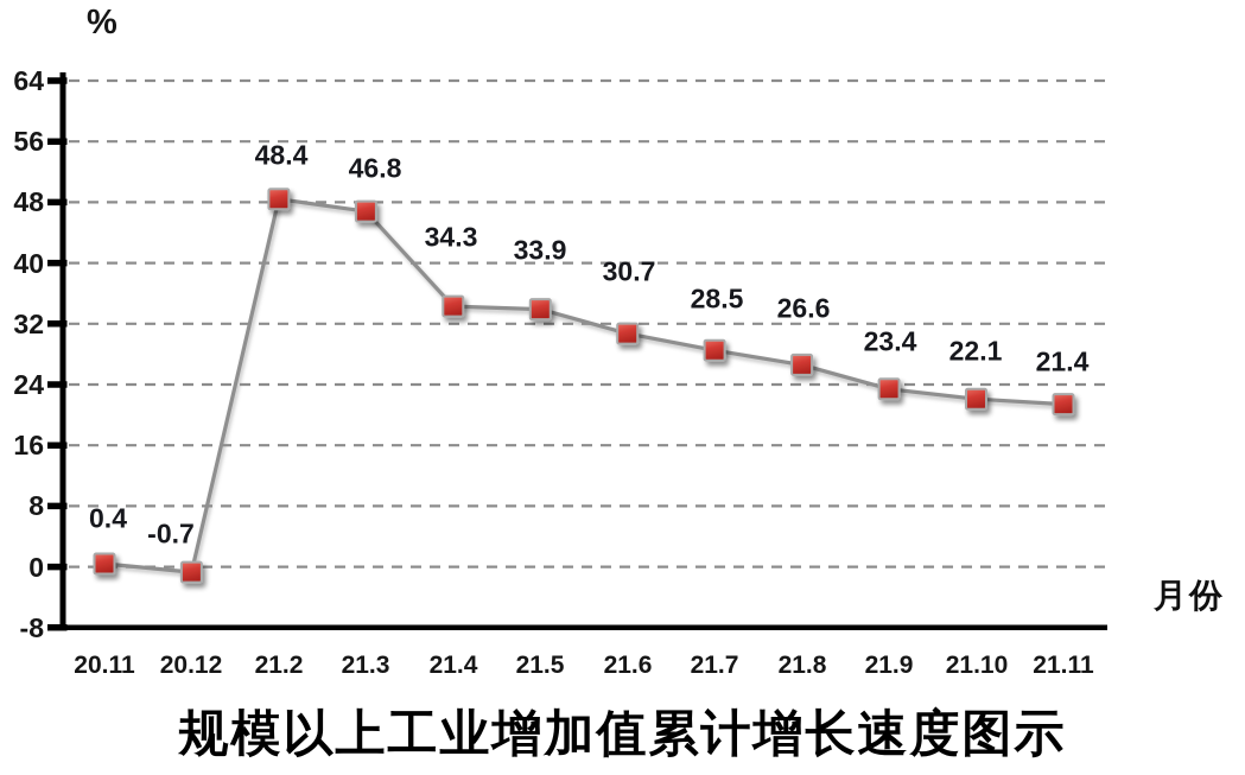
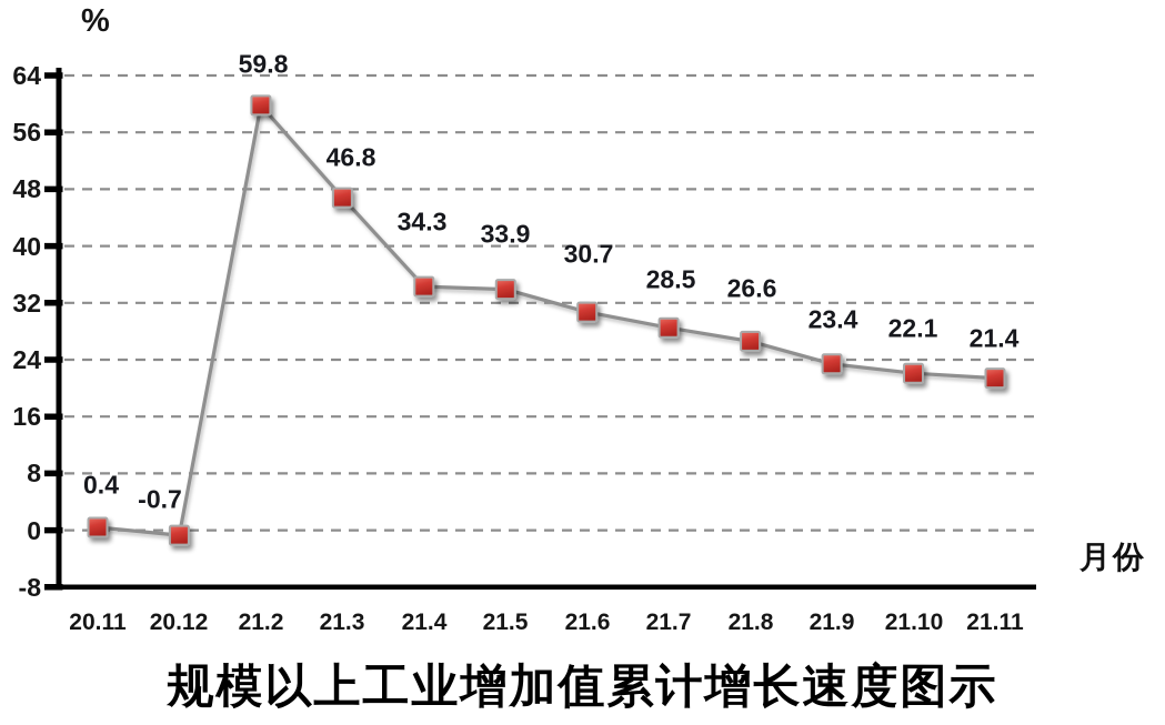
21.2: 48.4 -> 59.8
